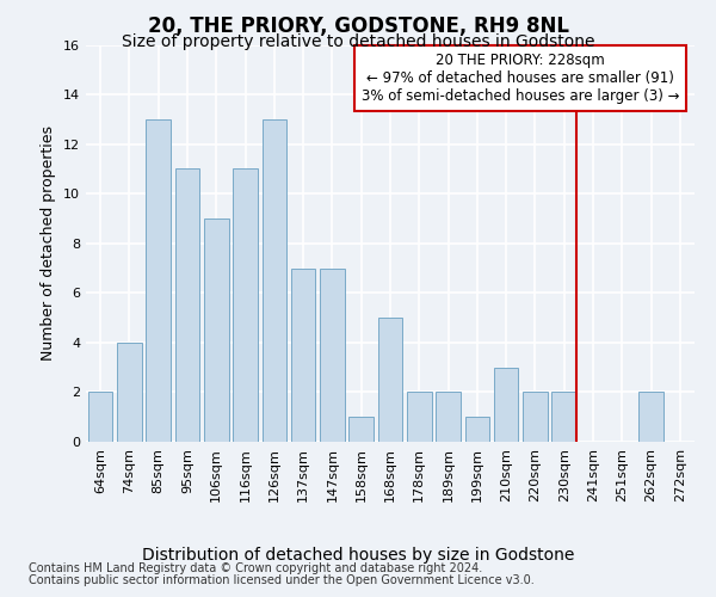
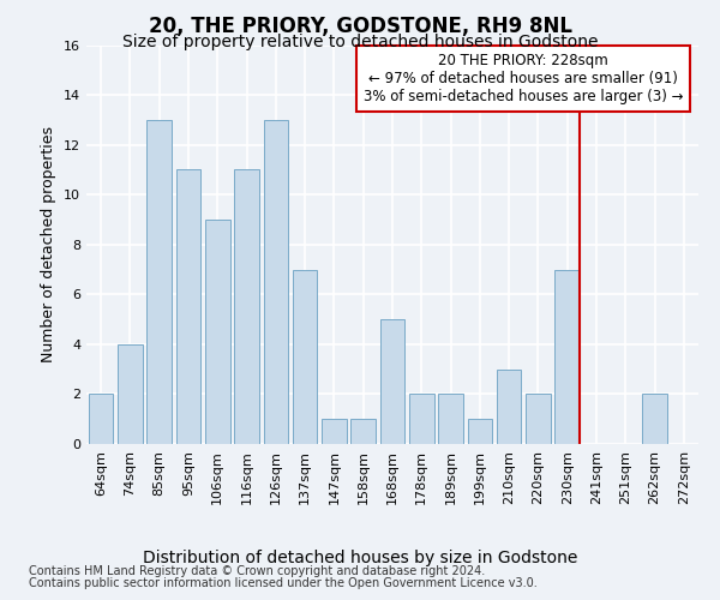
147sqm: 7 -> 1
230sqm: 2 -> 7
